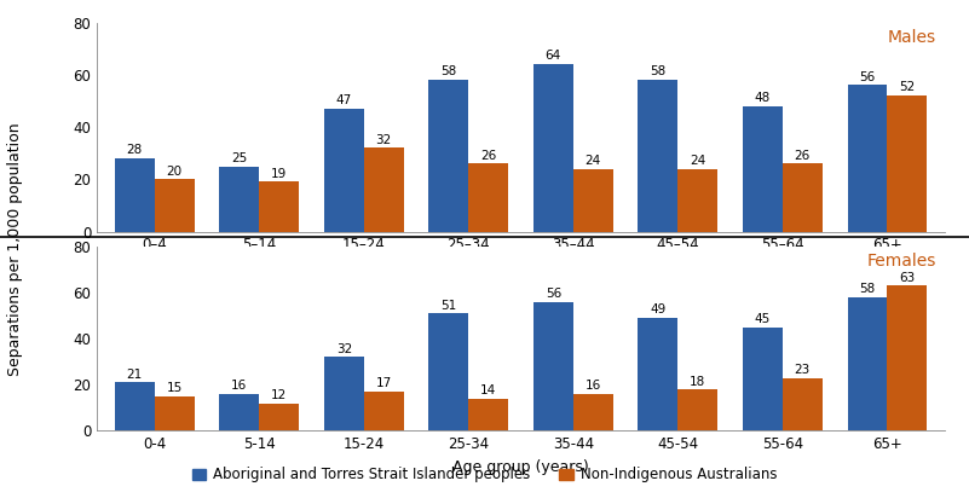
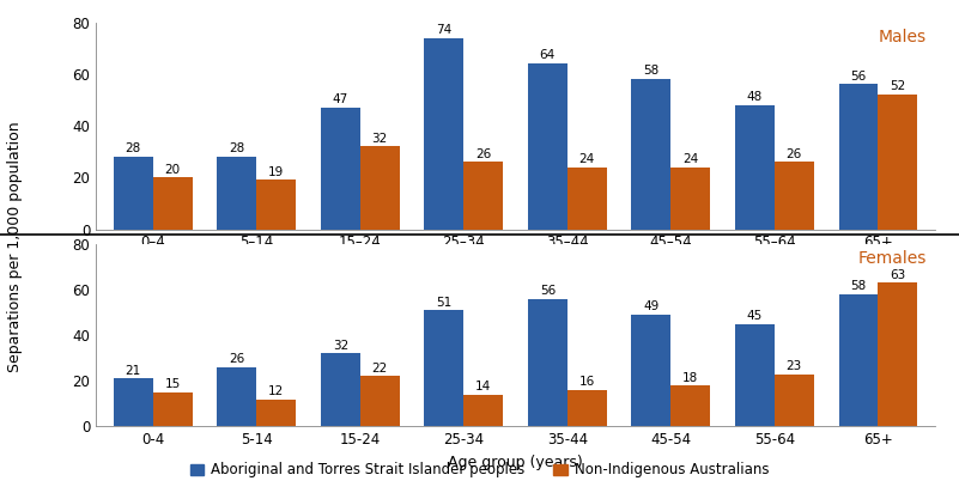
Aboriginal and Torres Strait Islander peoples/5–14: 25 -> 28
Aboriginal and Torres Strait Islander peoples/25–34: 58 -> 74
Aboriginal and Torres Strait Islander peoples/5-14: 16 -> 26
Non-Indigenous Australians/15-24: 17 -> 22
